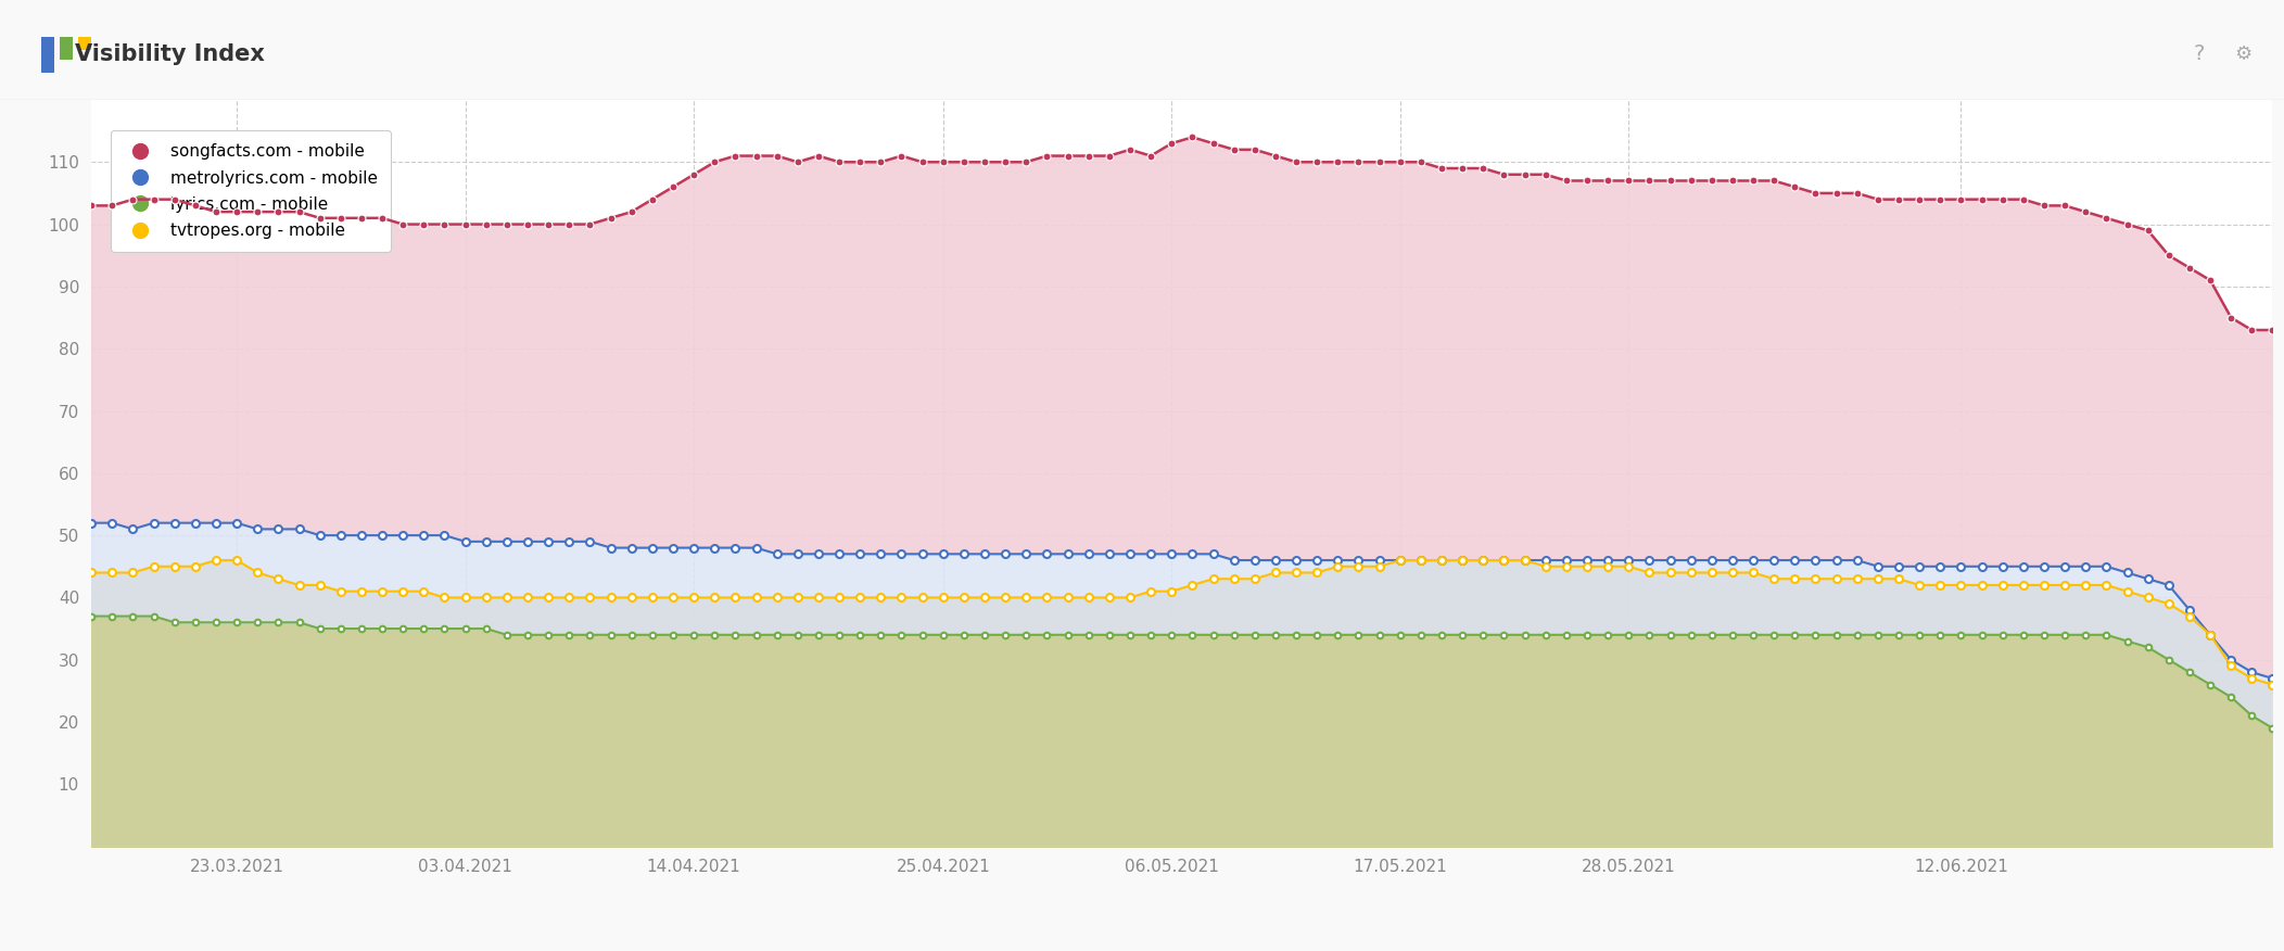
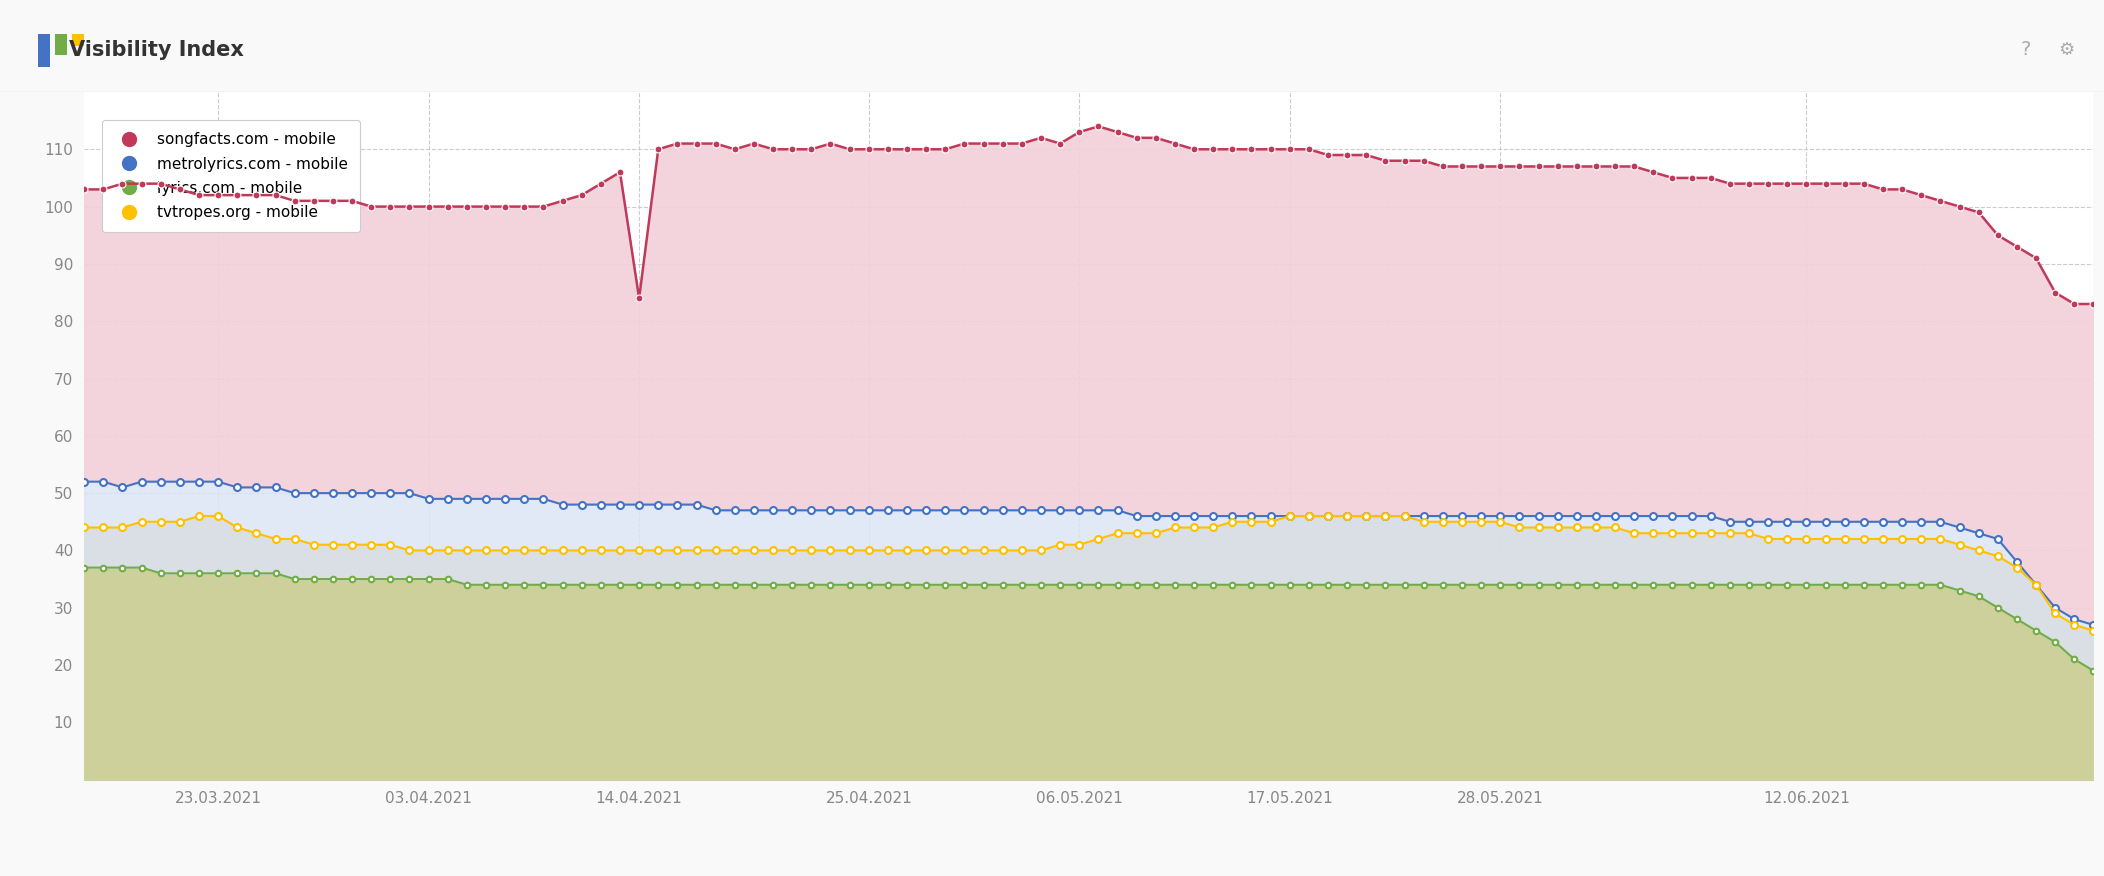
songfacts.com - mobile/14.04.2021: 108 -> 84
